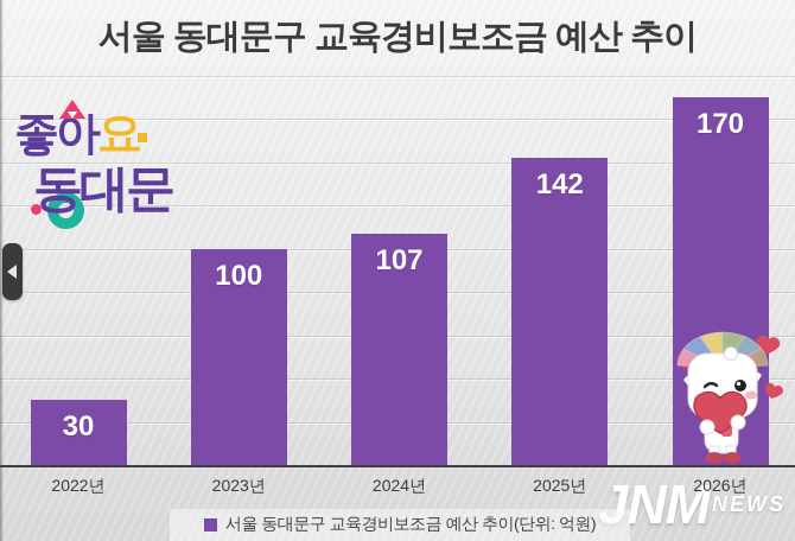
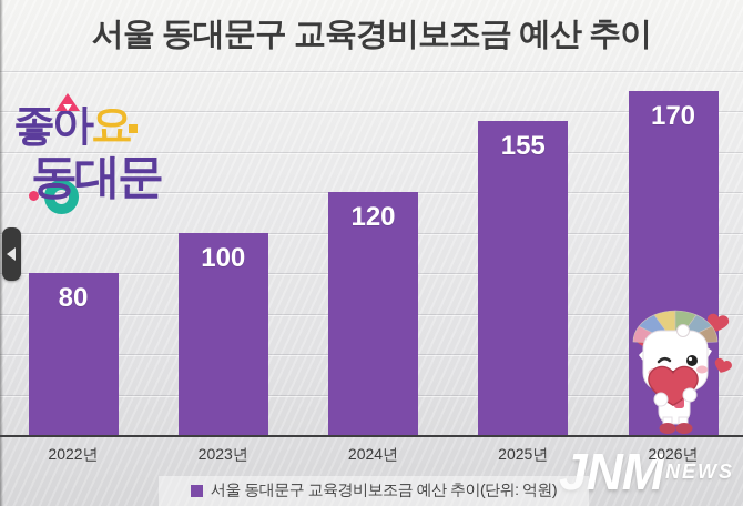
2022년: 30 -> 80
2024년: 107 -> 120
2025년: 142 -> 155
